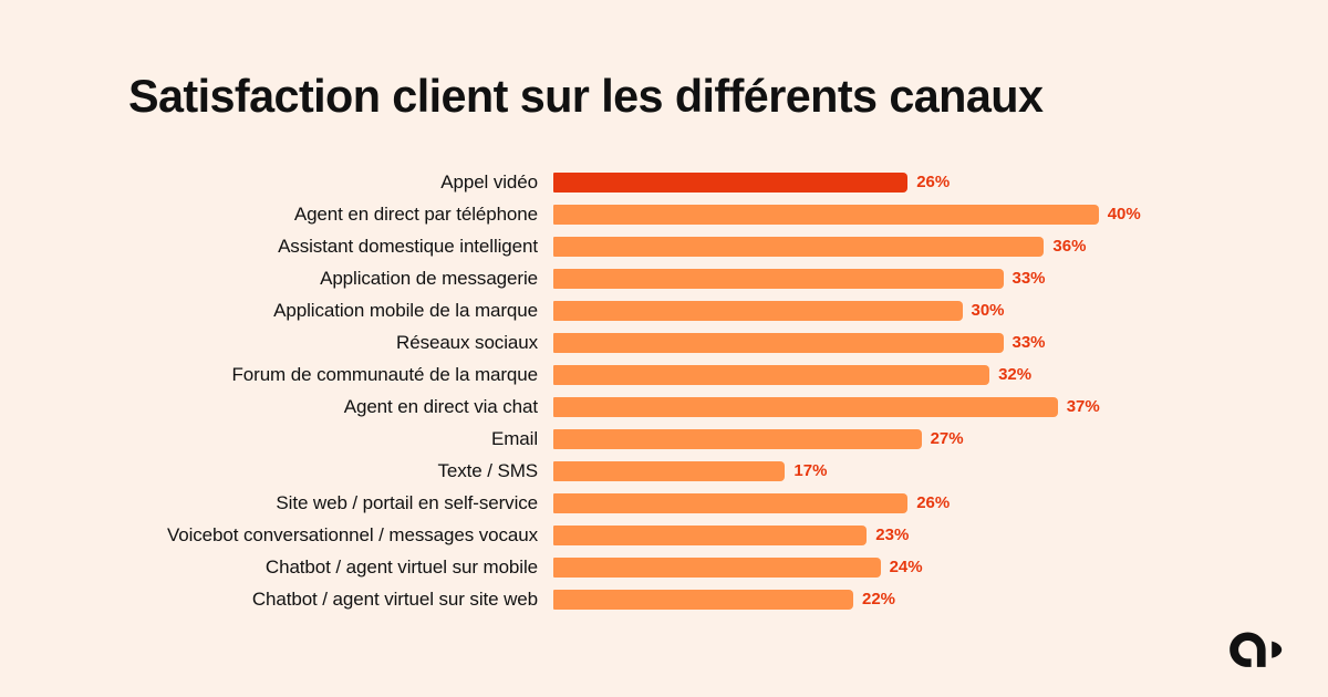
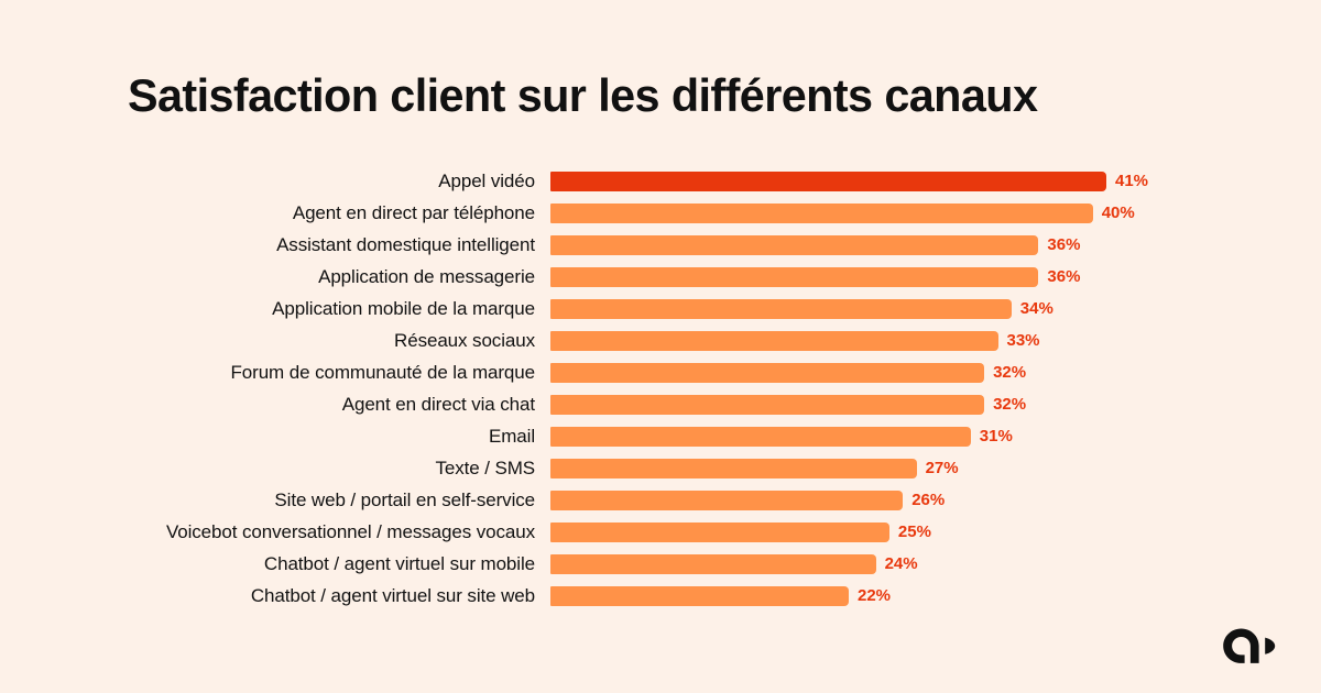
Appel vidéo: 26% -> 41%
Application de messagerie: 33% -> 36%
Application mobile de la marque: 30% -> 34%
Agent en direct via chat: 37% -> 32%
Email: 27% -> 31%
Texte / SMS: 17% -> 27%
Voicebot conversationnel / messages vocaux: 23% -> 25%
